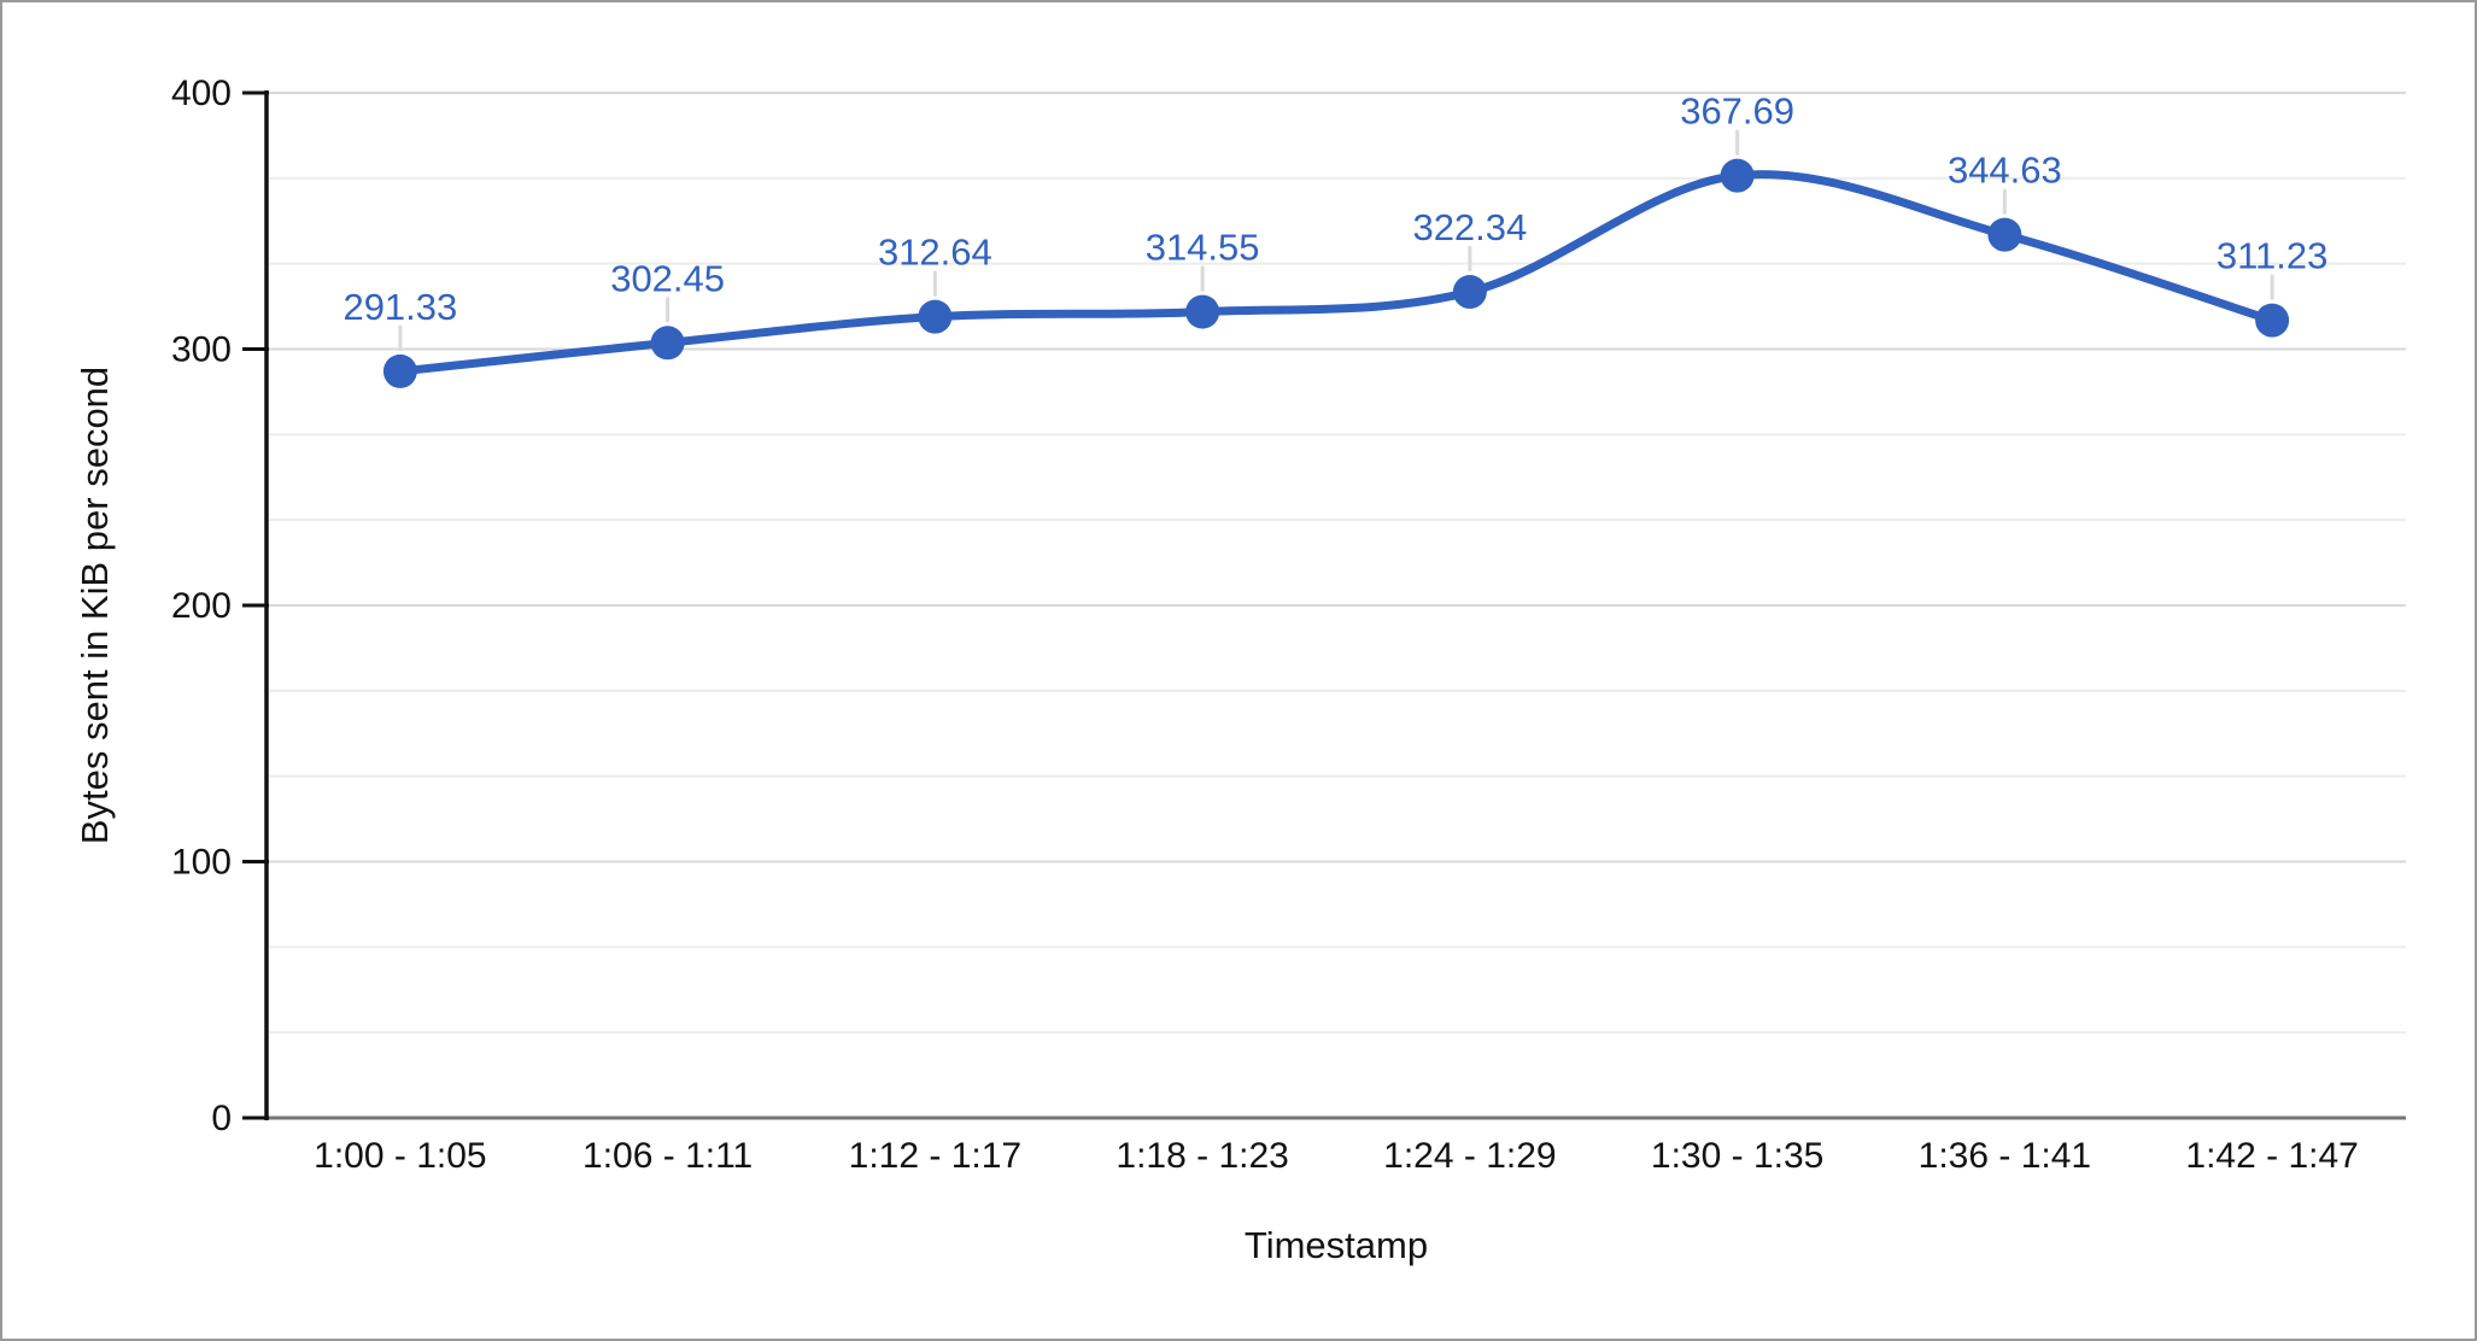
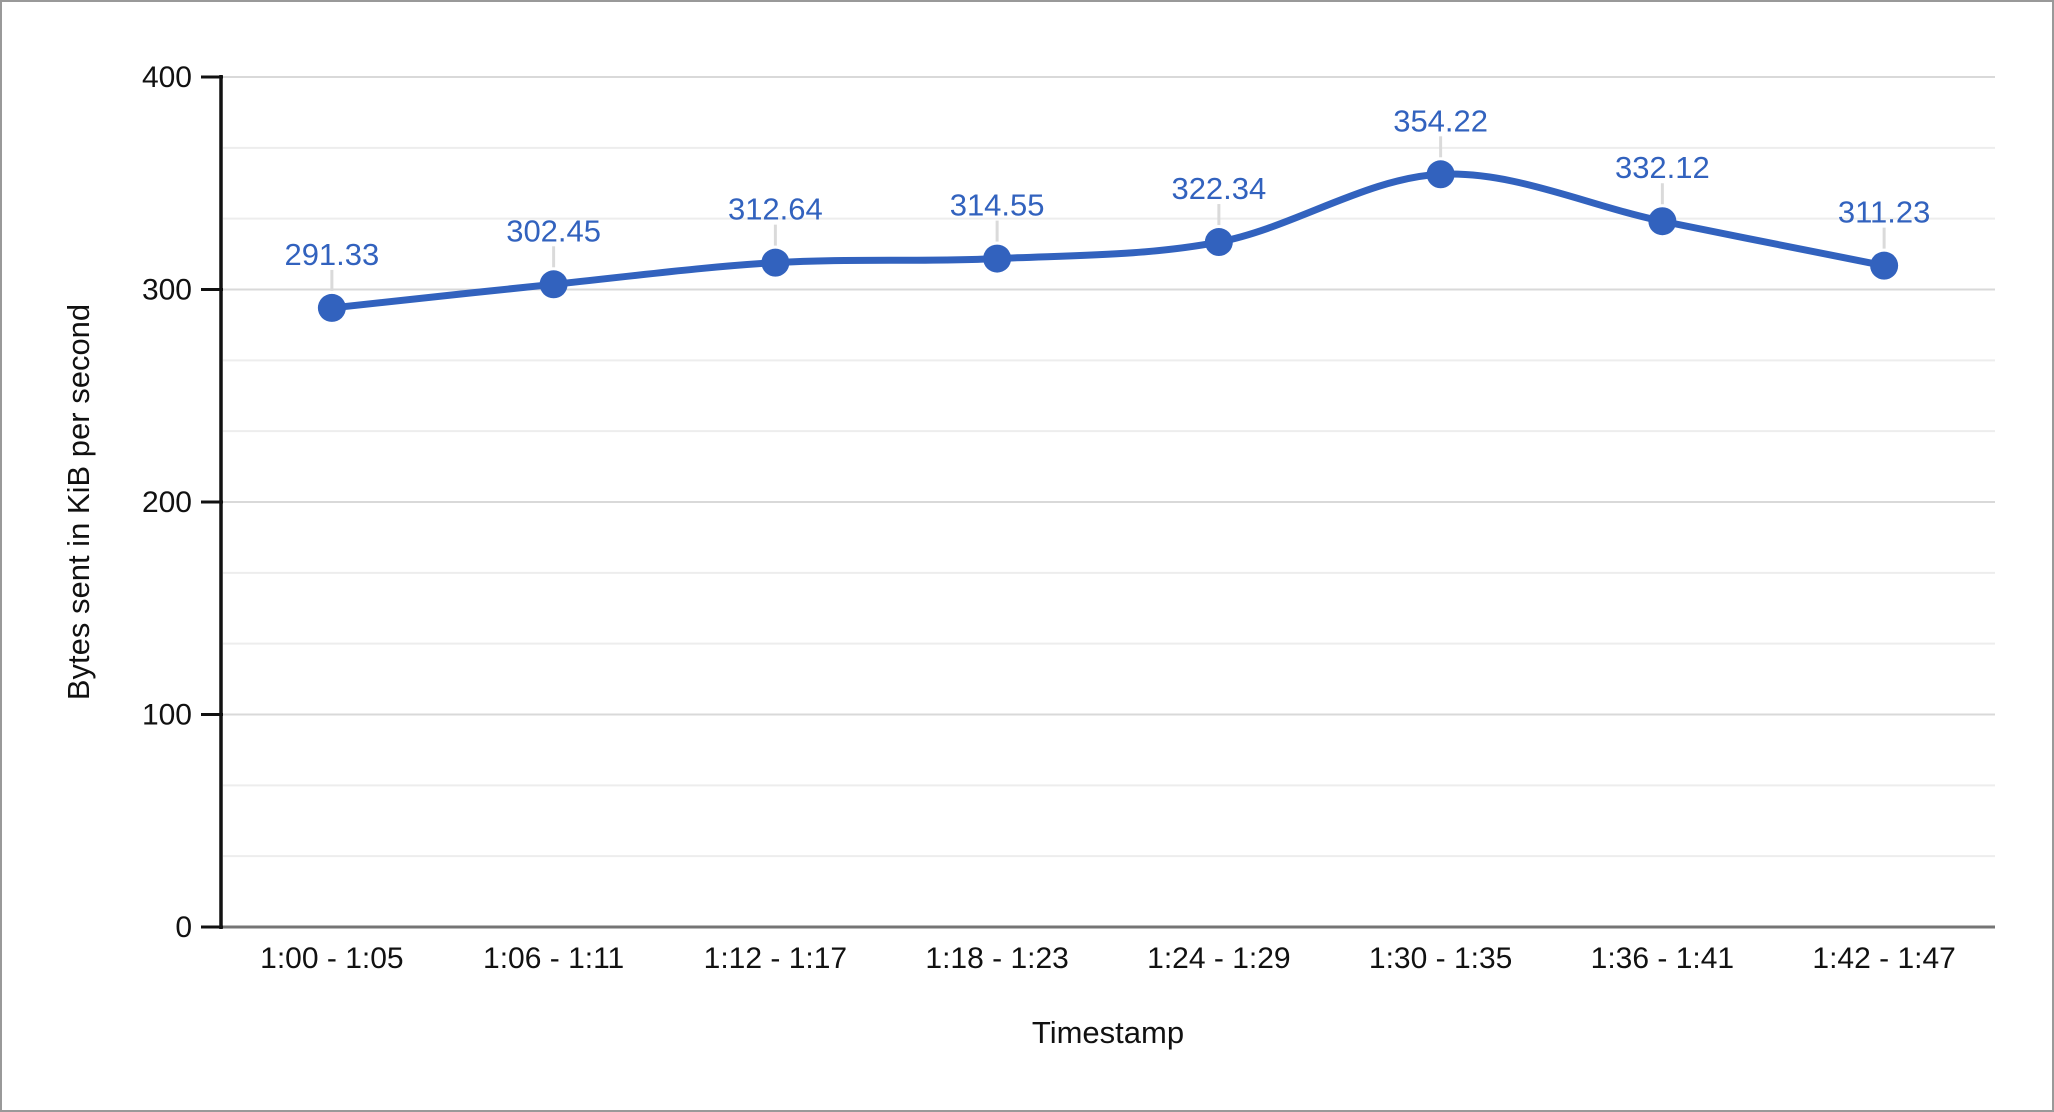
1:30 - 1:35: 367.69 -> 354.22
1:36 - 1:41: 344.63 -> 332.12
